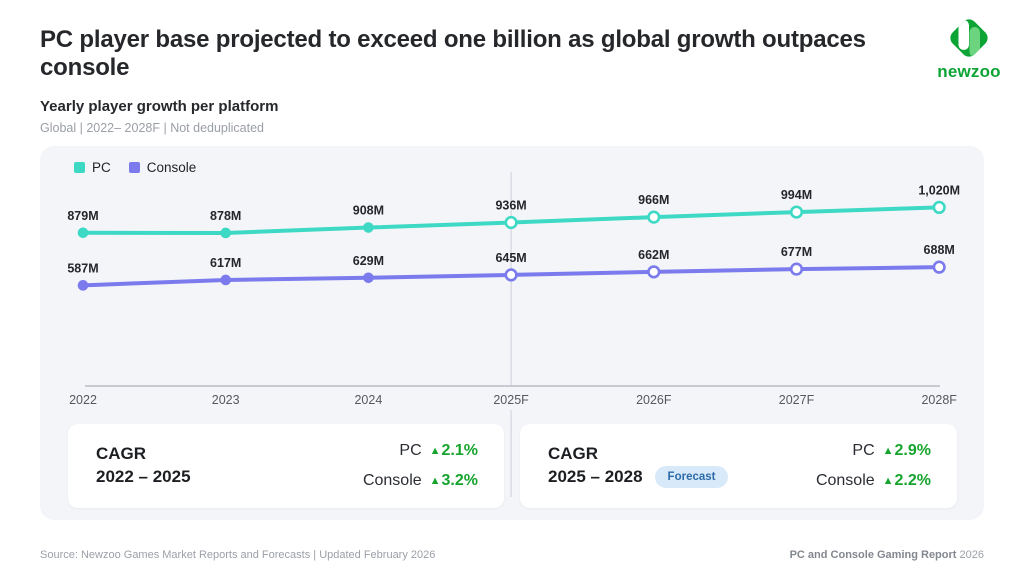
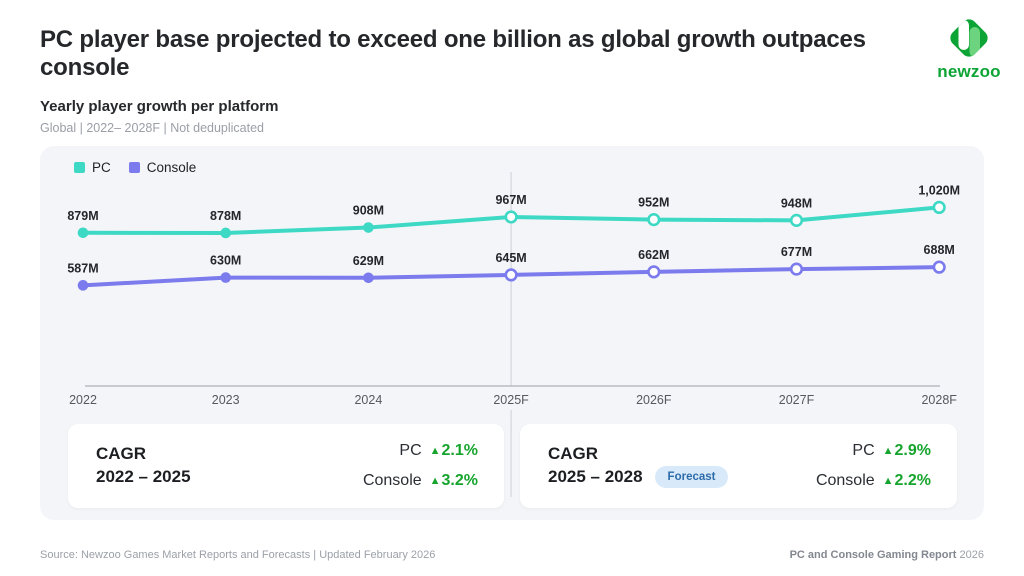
Console/2023: 617M -> 630M
PC/2025F: 936M -> 967M
PC/2026F: 966M -> 952M
PC/2027F: 994M -> 948M
